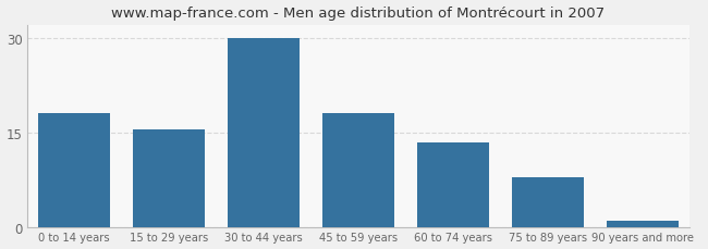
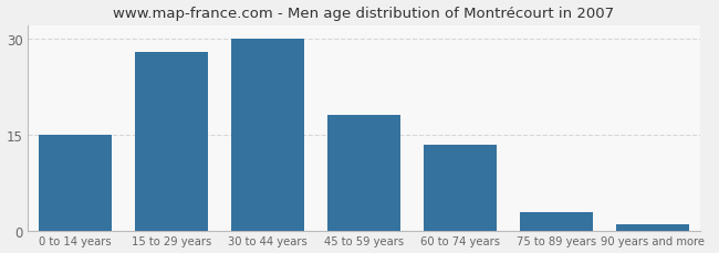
0 to 14 years: 18.0 -> 15.0
15 to 29 years: 15.5 -> 27.8
75 to 89 years: 8.0 -> 3.0
